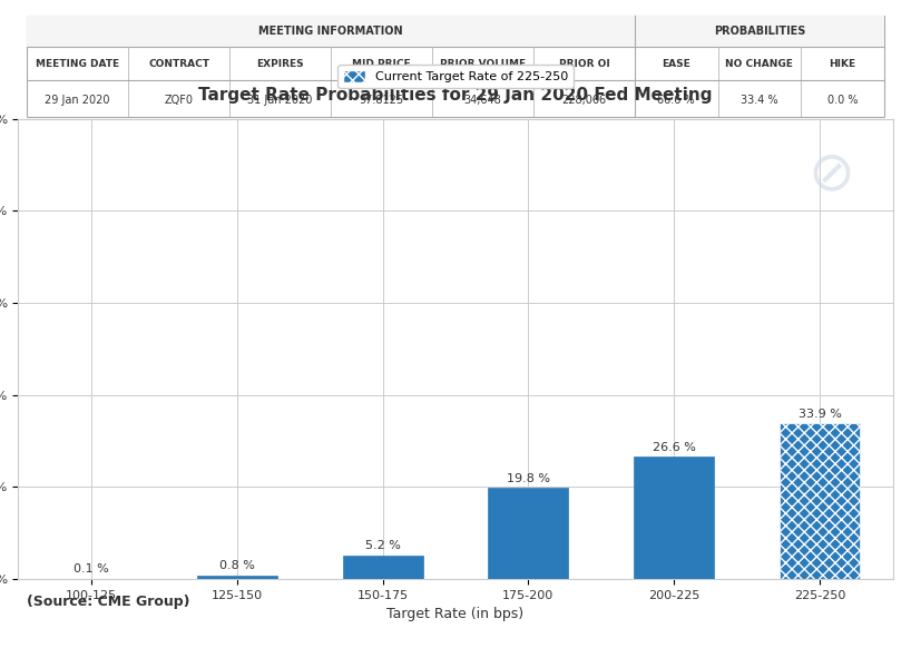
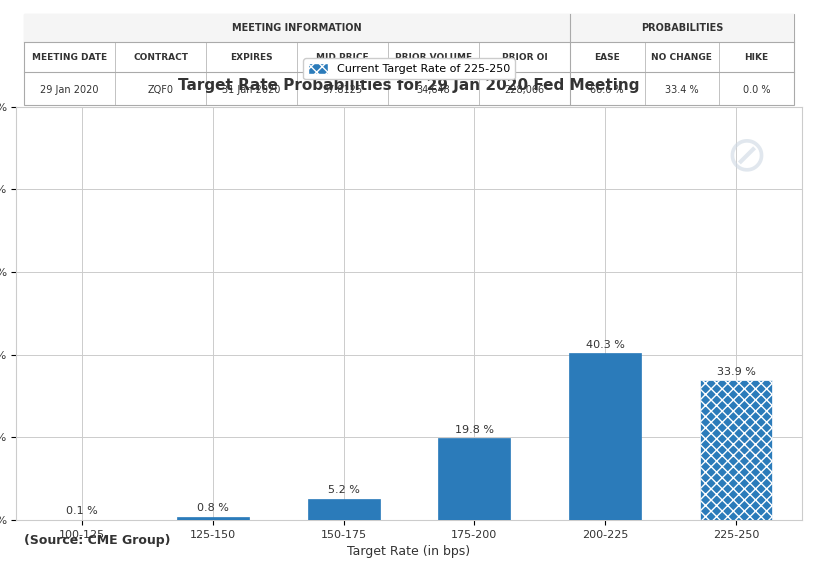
200-225: 26.6 -> 40.3
